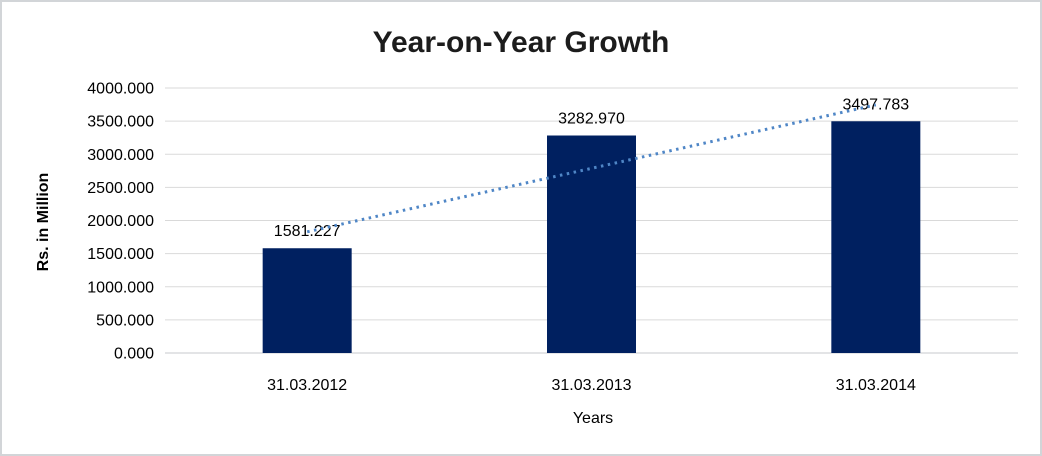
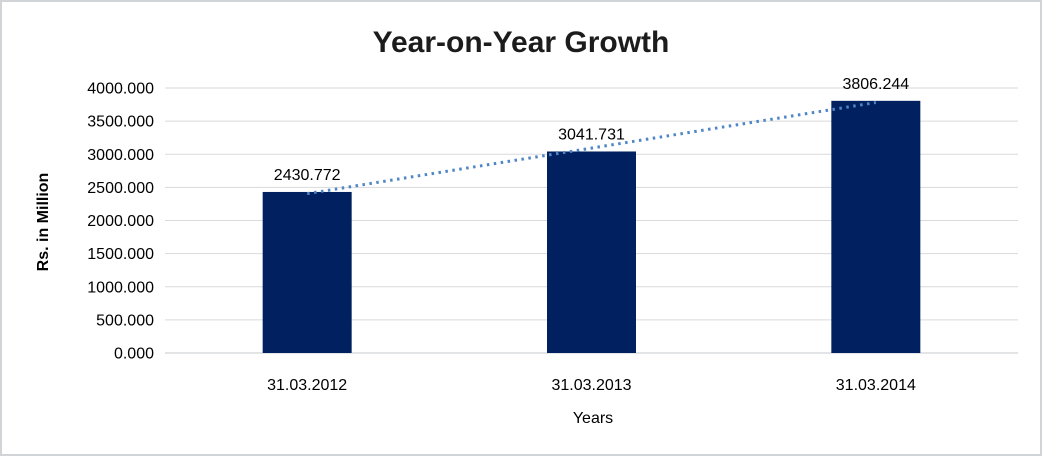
31.03.2012: 1581.227 -> 2430.772
31.03.2013: 3282.970 -> 3041.731
31.03.2014: 3497.783 -> 3806.244
